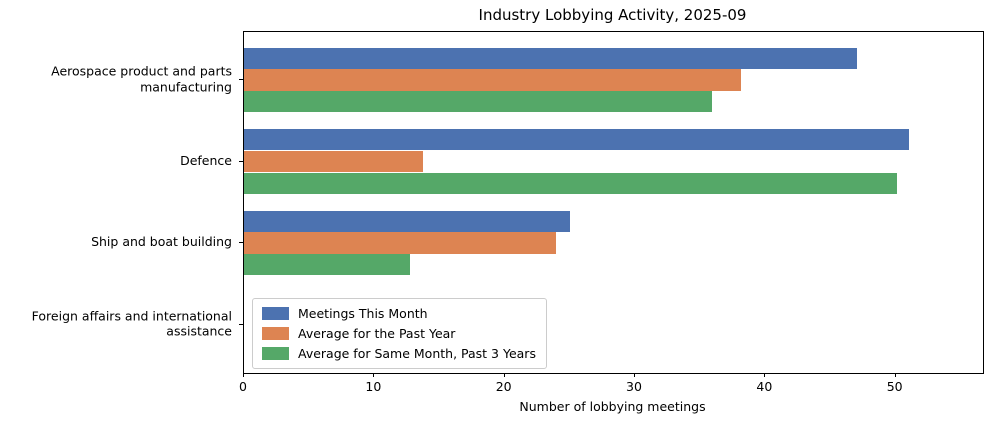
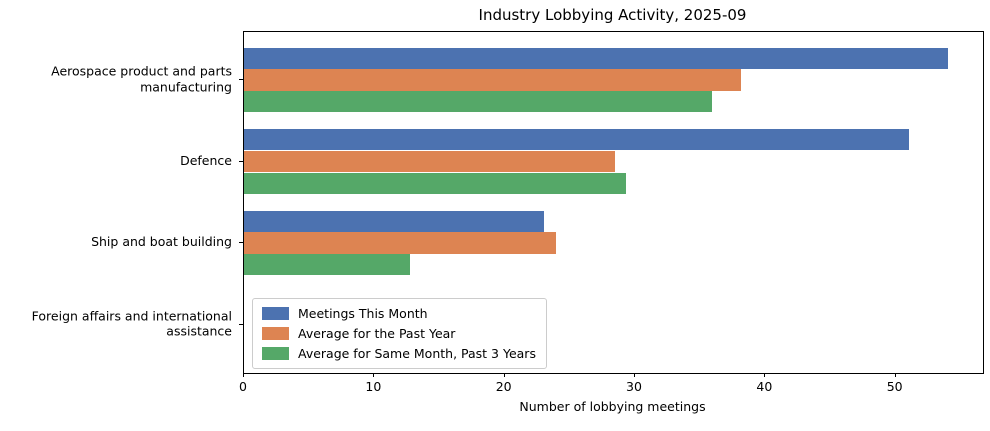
Meetings This Month/Aerospace product and parts manufacturing: 47 -> 54
Average for the Past Year/Defence: 13.7 -> 28.5
Average for Same Month, Past 3 Years/Defence: 50.1 -> 29.3
Meetings This Month/Ship and boat building: 25 -> 23
